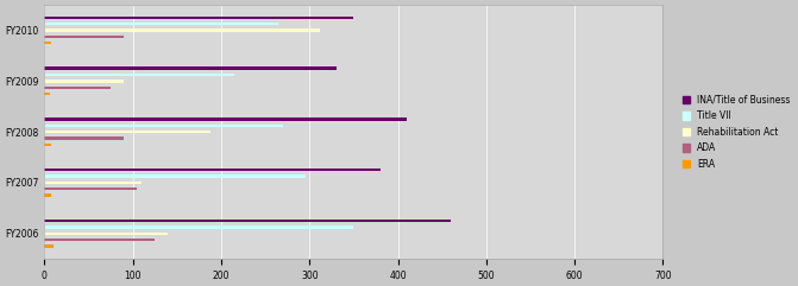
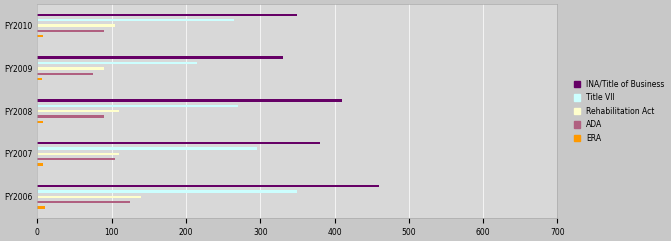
Rehabilitation Act/FY2010: 312 -> 105
Rehabilitation Act/FY2008: 188 -> 110
